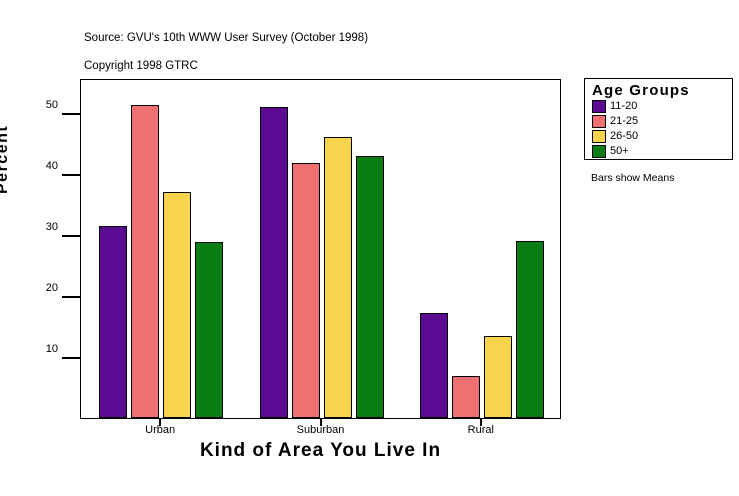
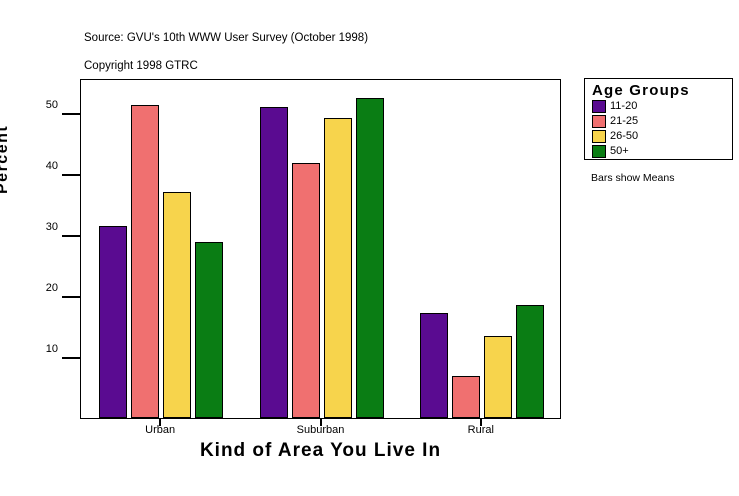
26-50/Suburban: 46 -> 49
50+/Suburban: 43 -> 52
50+/Rural: 29 -> 18
